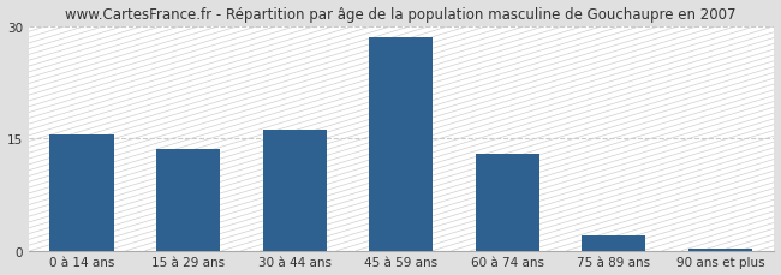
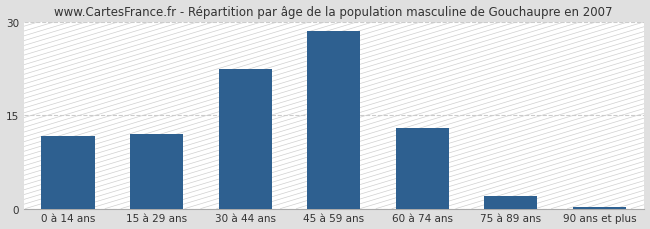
0 à 14 ans: 15.5 -> 11.6
15 à 29 ans: 13.5 -> 12.0
30 à 44 ans: 16.2 -> 22.4
